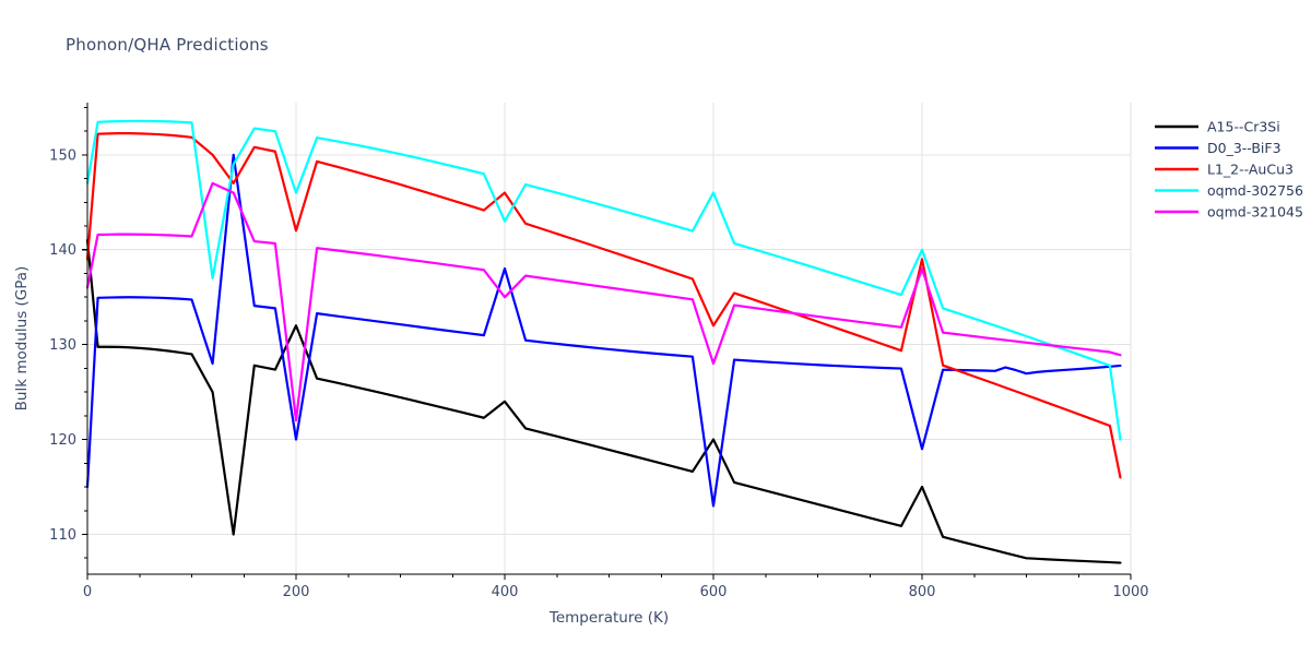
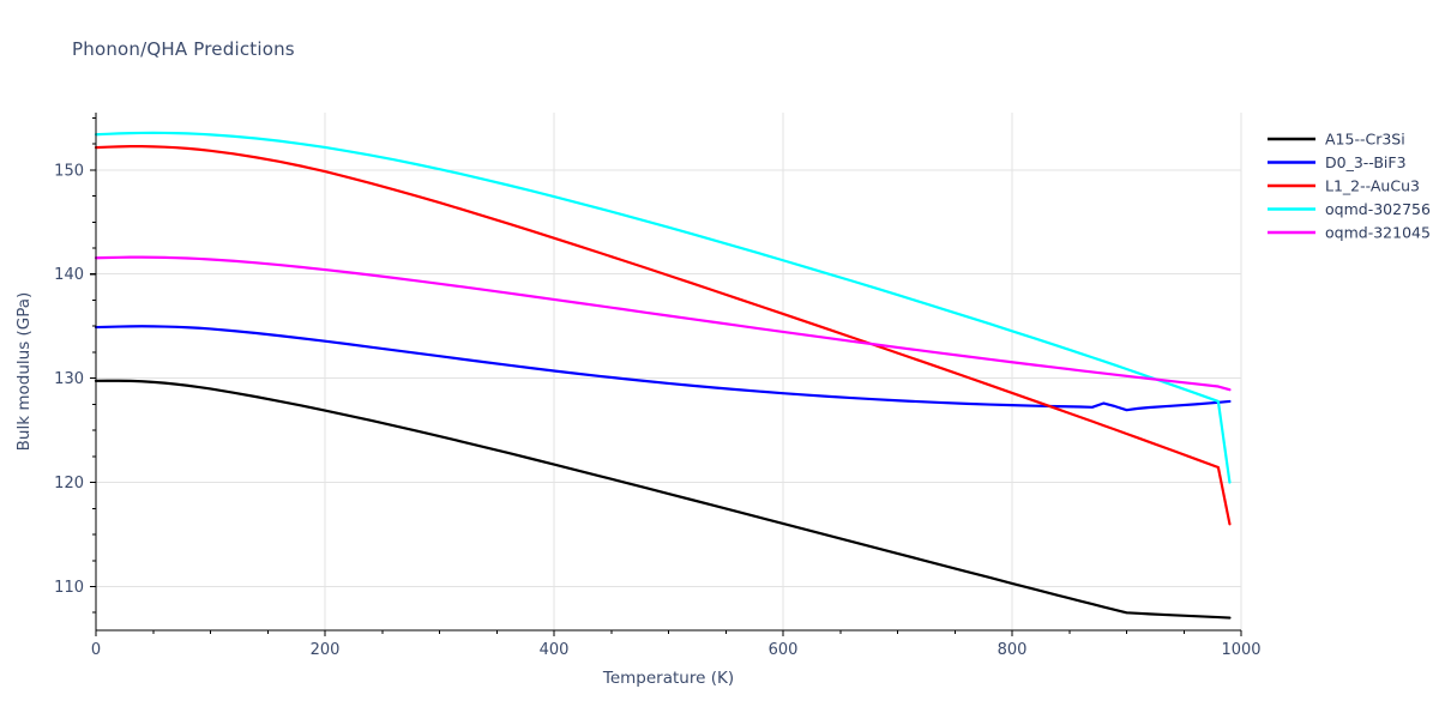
A15--Cr3Si/0: 141 -> 130
D0_3--BiF3/0: 115 -> 135
L1_2--AuCu3/0: 139 -> 152
oqmd-302756/0: 147 -> 153
oqmd-321045/0: 136 -> 142
A15--Cr3Si/120: 125 -> 129
D0_3--BiF3/120: 128 -> 135
L1_2--AuCu3/120: 150 -> 152
oqmd-302756/120: 137 -> 153
oqmd-321045/120: 147 -> 141
A15--Cr3Si/140: 110 -> 128
D0_3--BiF3/140: 150 -> 134
L1_2--AuCu3/140: 147 -> 151
oqmd-302756/140: 149 -> 153
oqmd-321045/140: 146 -> 141
A15--Cr3Si/200: 132 -> 127
D0_3--BiF3/200: 120 -> 134
L1_2--AuCu3/200: 142 -> 150
oqmd-302756/200: 146 -> 152
oqmd-321045/200: 122 -> 140
A15--Cr3Si/400: 124 -> 122
D0_3--BiF3/400: 138 -> 131
L1_2--AuCu3/400: 146 -> 143
oqmd-302756/400: 143 -> 147
oqmd-321045/400: 135 -> 138
A15--Cr3Si/600: 120 -> 116
D0_3--BiF3/600: 113 -> 129
L1_2--AuCu3/600: 132 -> 136
oqmd-302756/600: 146 -> 141
oqmd-321045/600: 128 -> 134
A15--Cr3Si/800: 115 -> 110
D0_3--BiF3/800: 119 -> 127
L1_2--AuCu3/800: 139 -> 129
oqmd-302756/800: 140 -> 135
oqmd-321045/800: 138 -> 132
